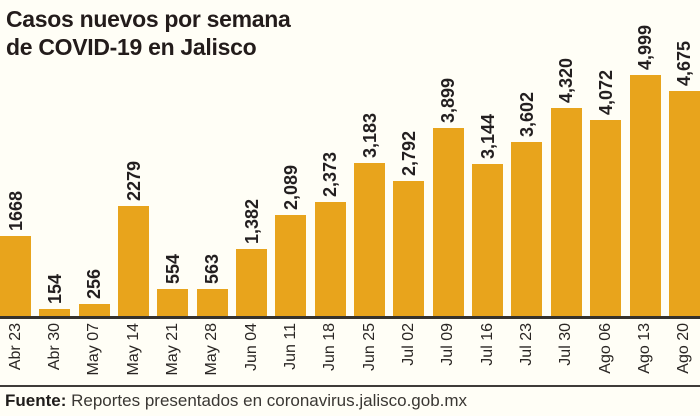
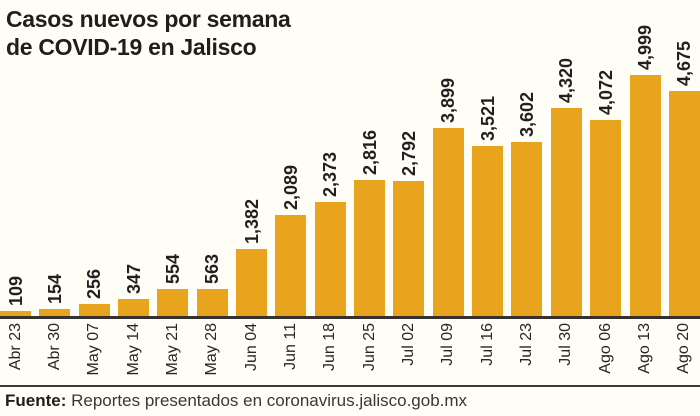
Abr 23: 1668 -> 109
May 14: 2279 -> 347
Jun 25: 3,183 -> 2,816
Jul 16: 3,144 -> 3,521
